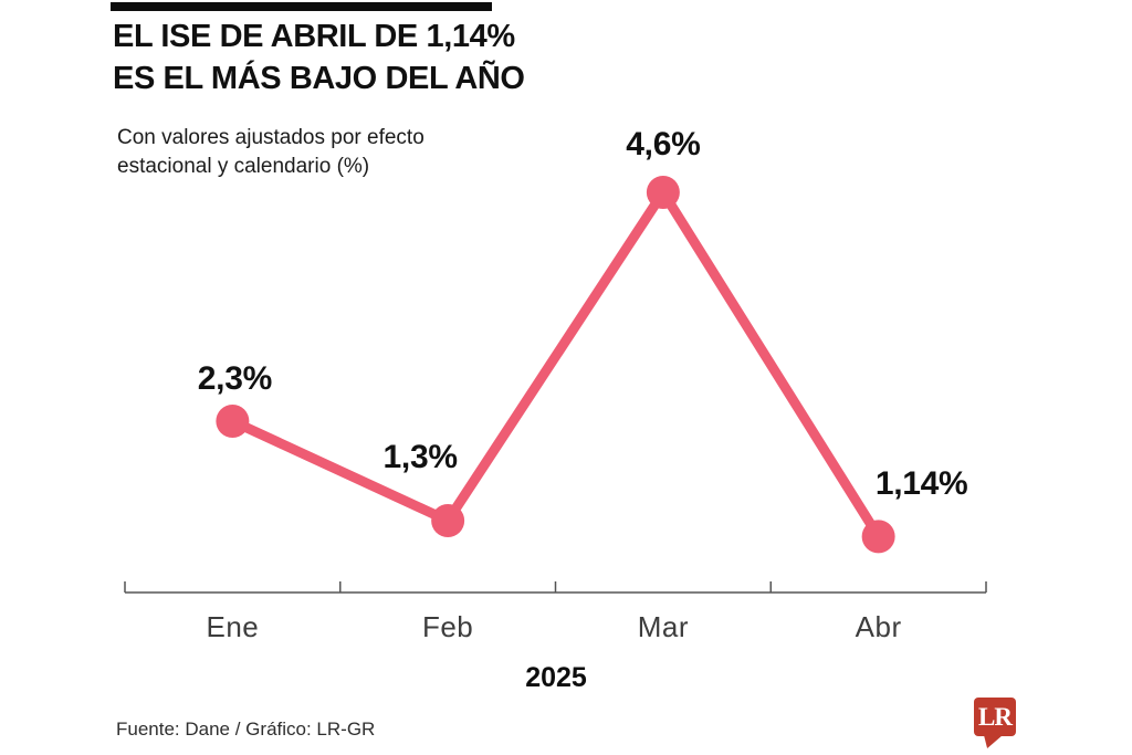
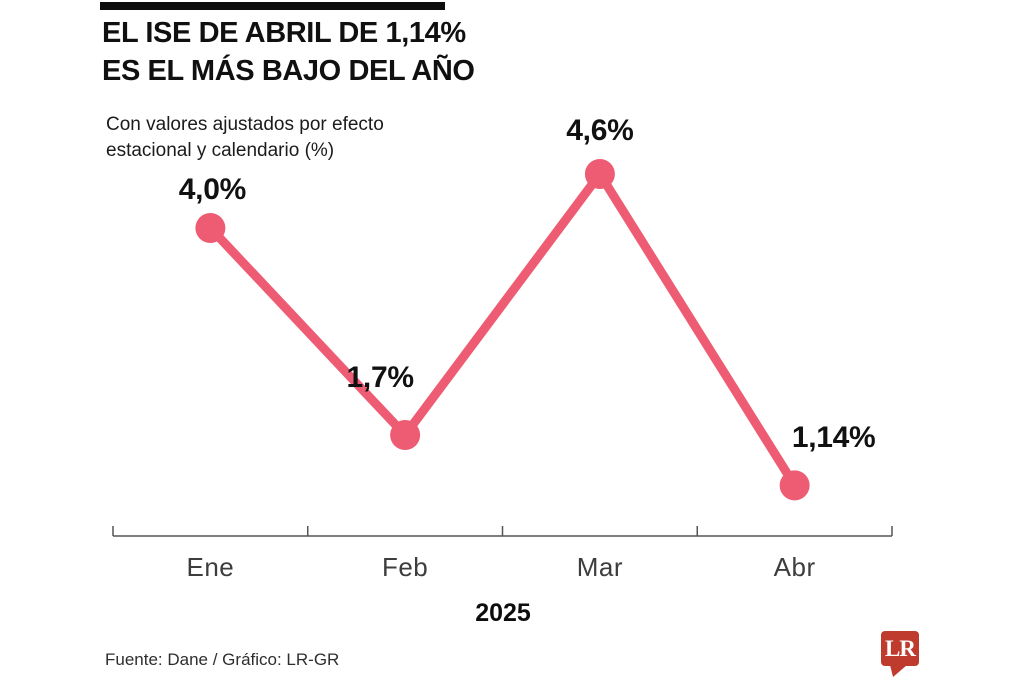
Ene: 2,3% -> 4,0%
Feb: 1,3% -> 1,7%
